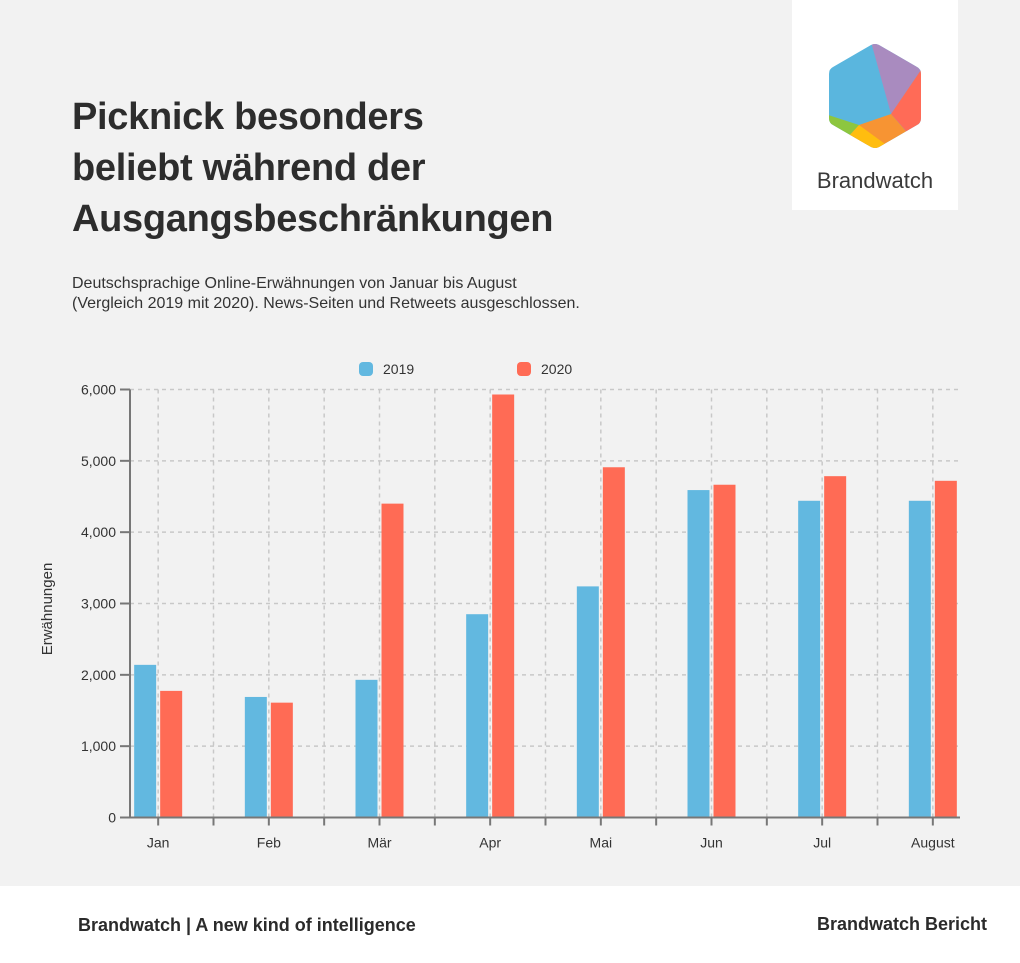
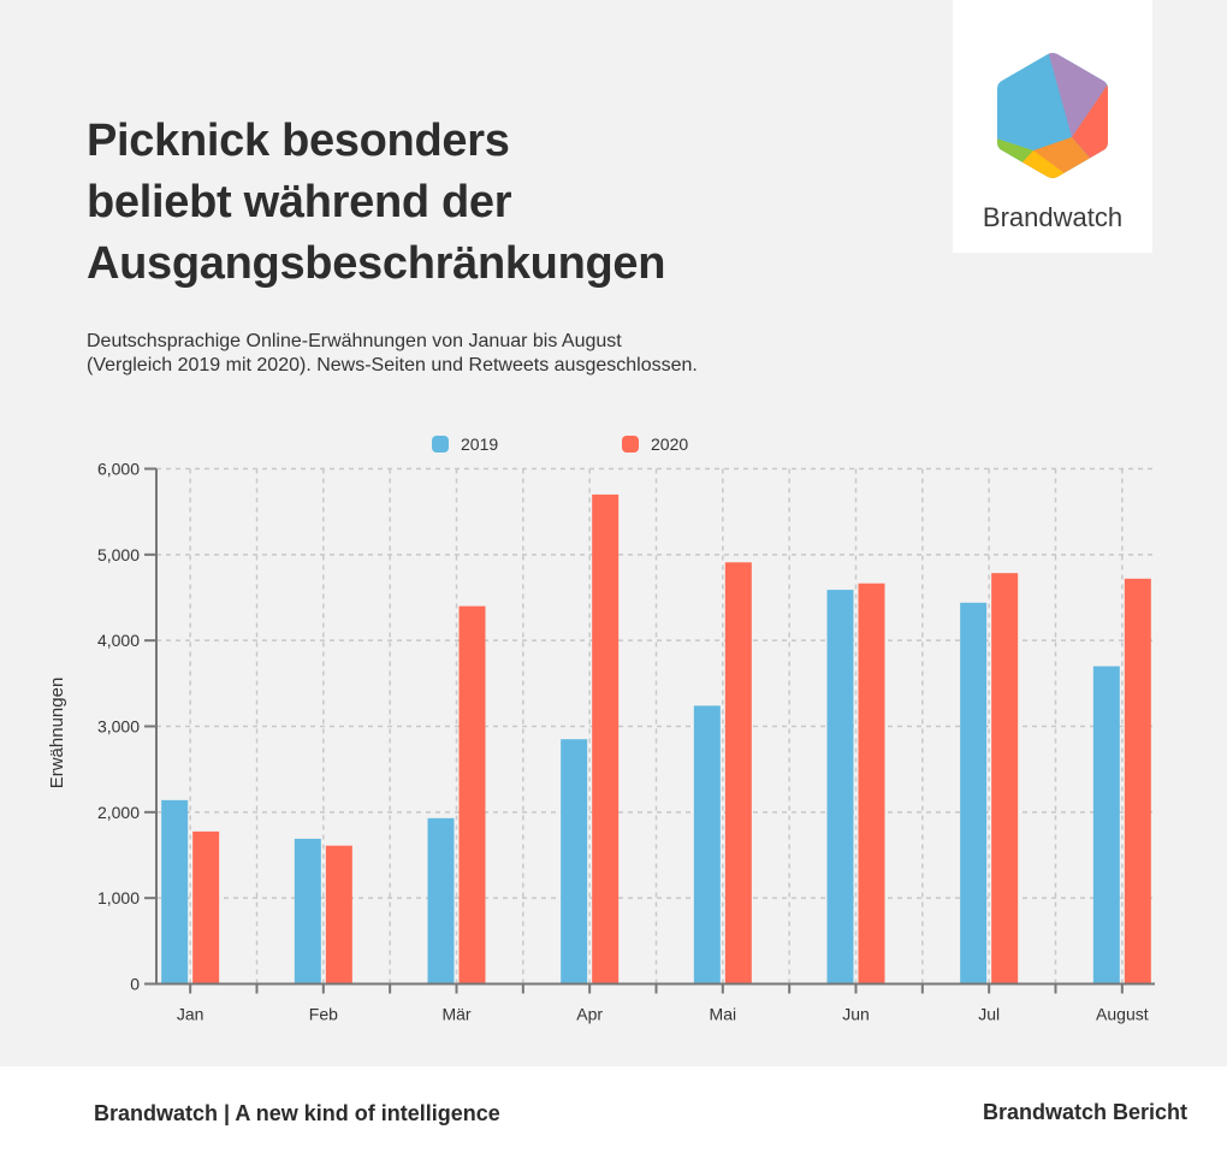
2020/Apr: 5900 -> 5700
2019/August: 4400 -> 3700
